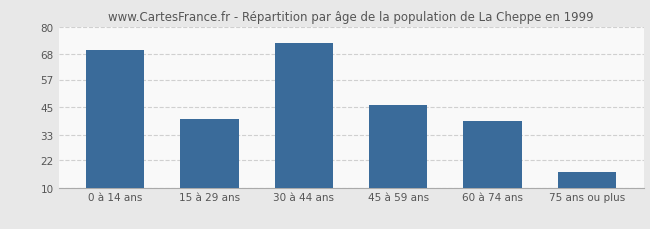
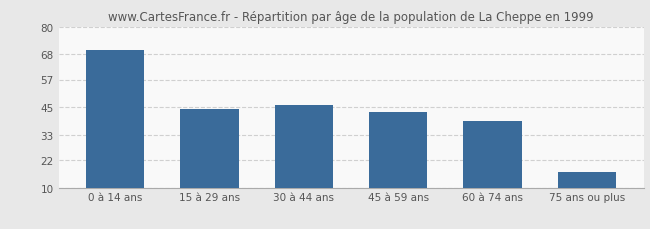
15 à 29 ans: 40 -> 44
30 à 44 ans: 73 -> 46
45 à 59 ans: 46 -> 43
